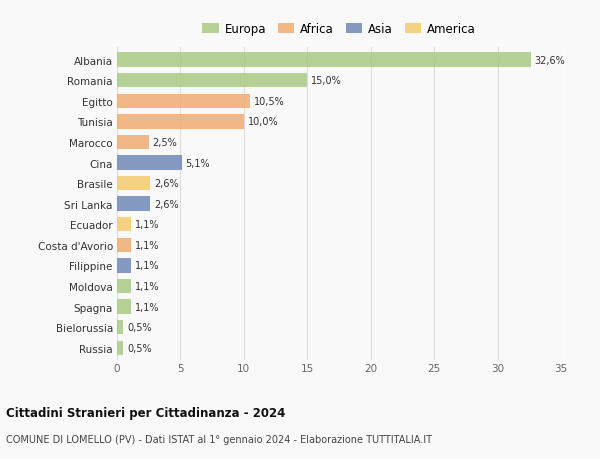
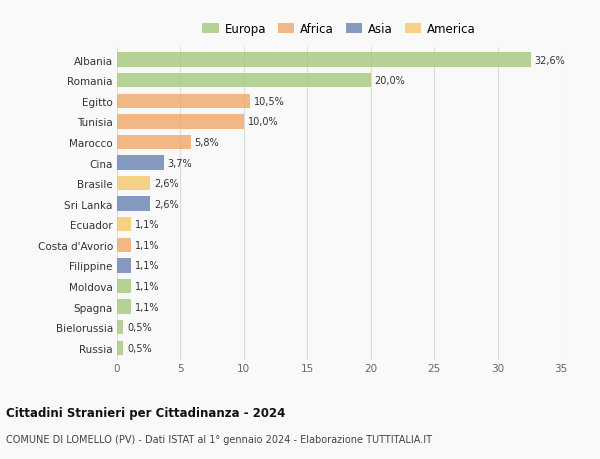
Romania: 15,0% -> 20,0%
Marocco: 2,5% -> 5,8%
Cina: 5,1% -> 3,7%
